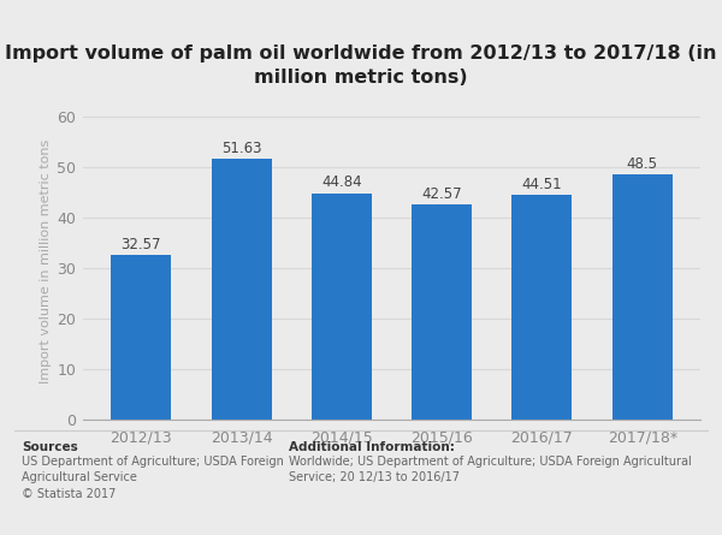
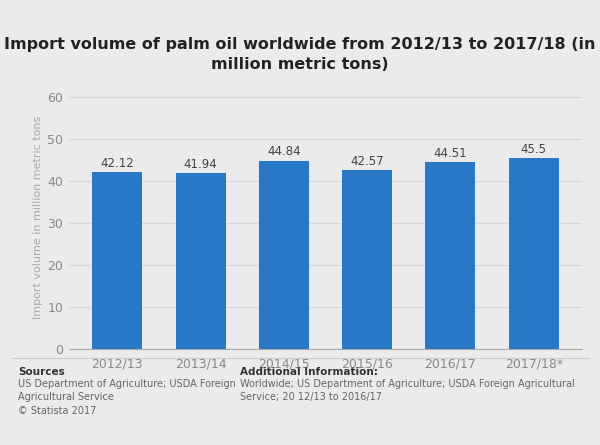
2012/13: 32.57 -> 42.12
2013/14: 51.63 -> 41.94
2017/18*: 48.5 -> 45.5
